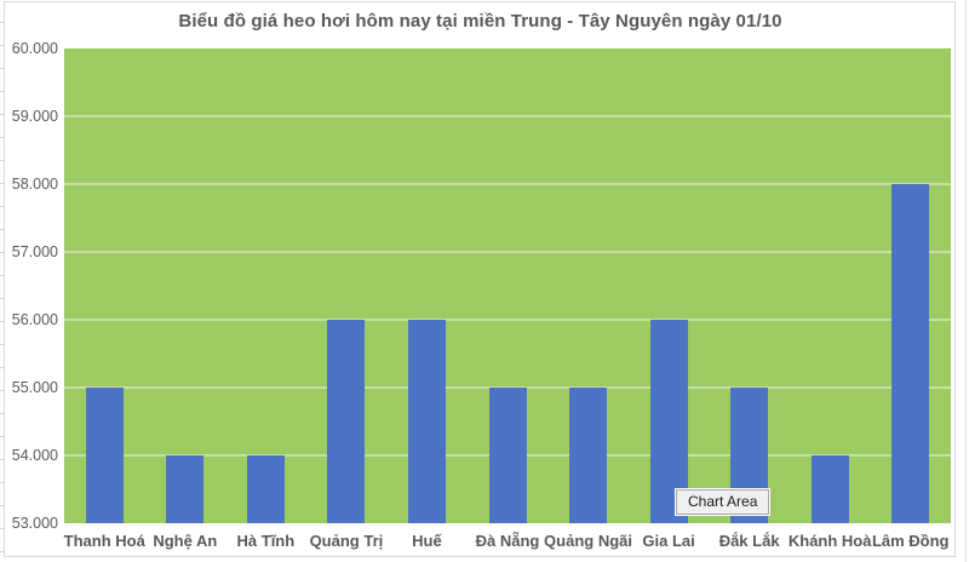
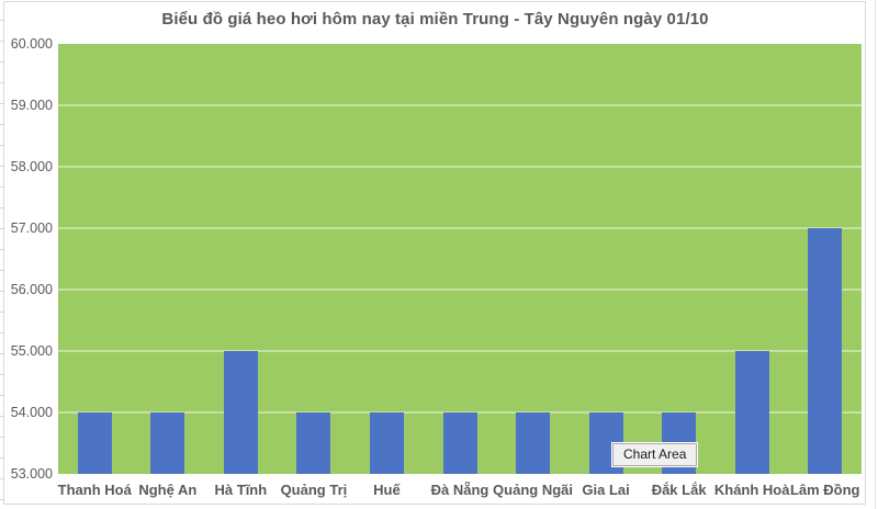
Thanh Hoá: 55000 -> 54000
Hà Tĩnh: 54000 -> 55000
Quảng Trị: 56000 -> 54000
Huế: 56000 -> 54000
Đà Nẵng: 55000 -> 54000
Quảng Ngãi: 55000 -> 54000
Gia Lai: 56000 -> 54000
Đắk Lắk: 55000 -> 54000
Khánh Hoà: 54000 -> 55000
Lâm Đồng: 58000 -> 57000
